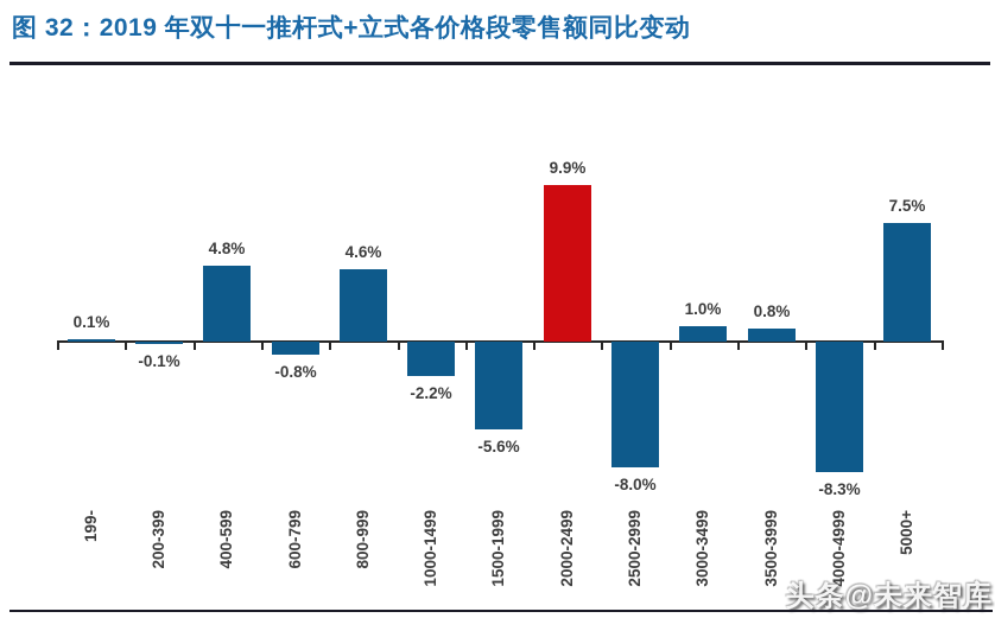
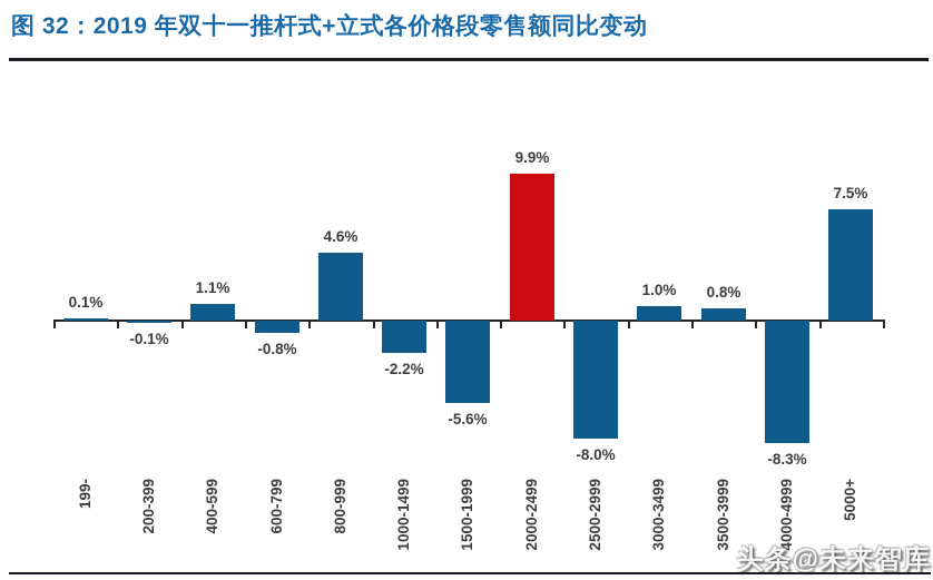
400-599: 4.8% -> 1.1%
